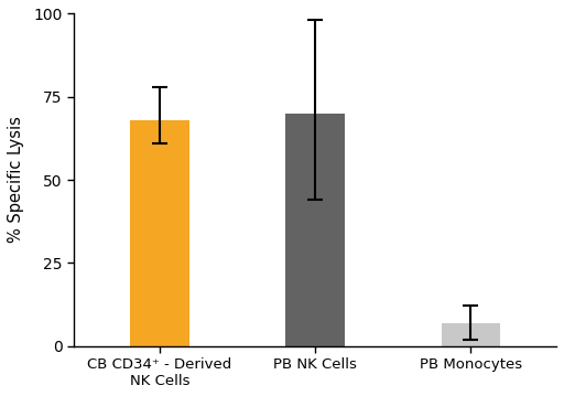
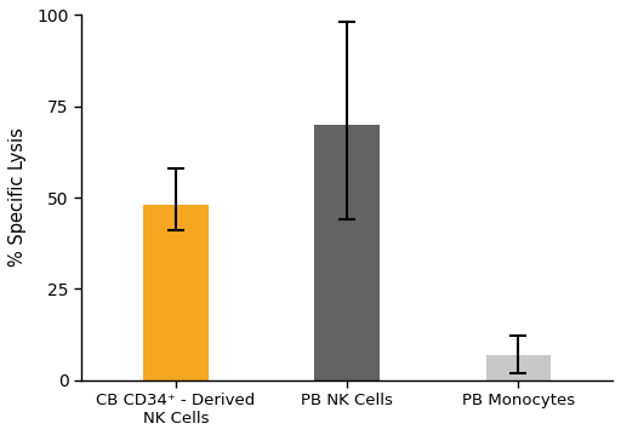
CB CD34⁺ - Derived NK Cells: 68 -> 48
